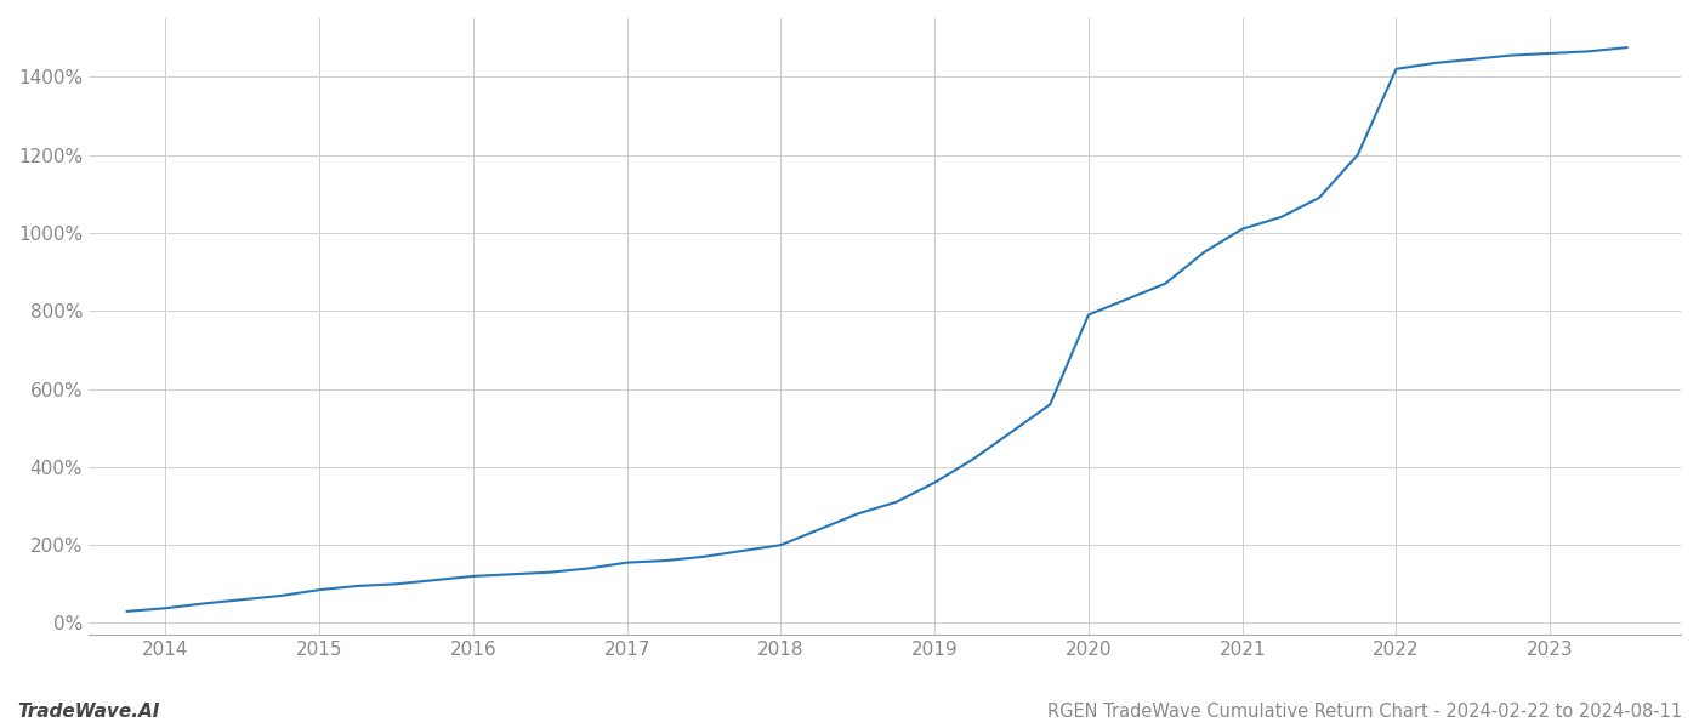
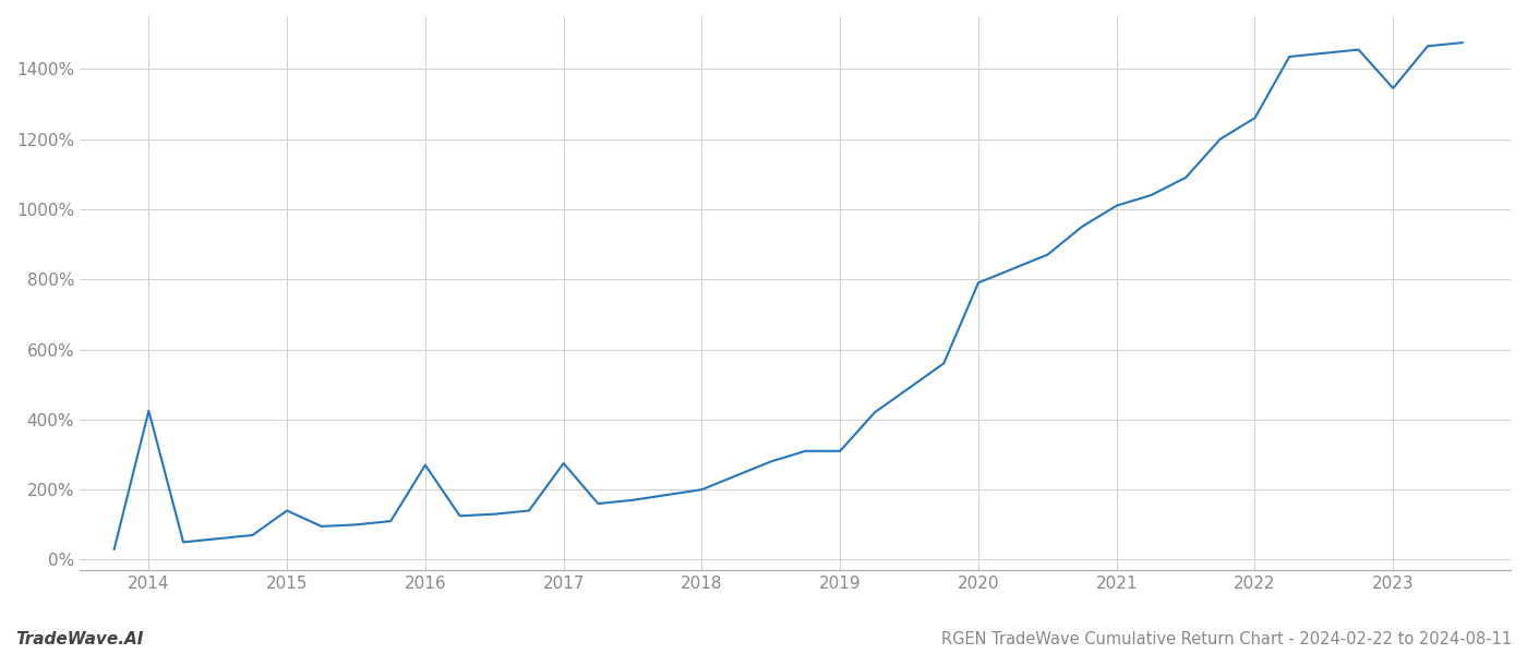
2014: 38% -> 425%
2015: 85% -> 140%
2016: 120% -> 270%
2017: 155% -> 275%
2019: 360% -> 310%
2022: 1420% -> 1260%
2023: 1460% -> 1345%
